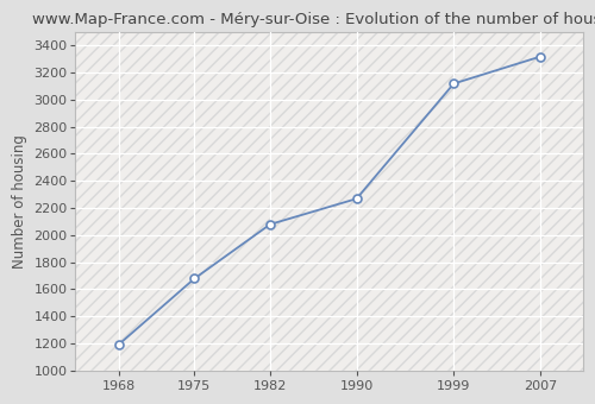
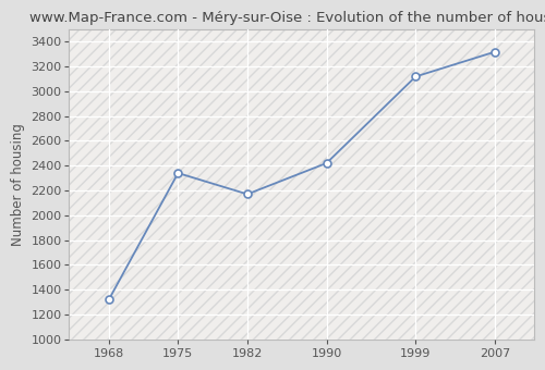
1968: 1190 -> 1320
1975: 1680 -> 2340
1982: 2080 -> 2170
1990: 2270 -> 2420
